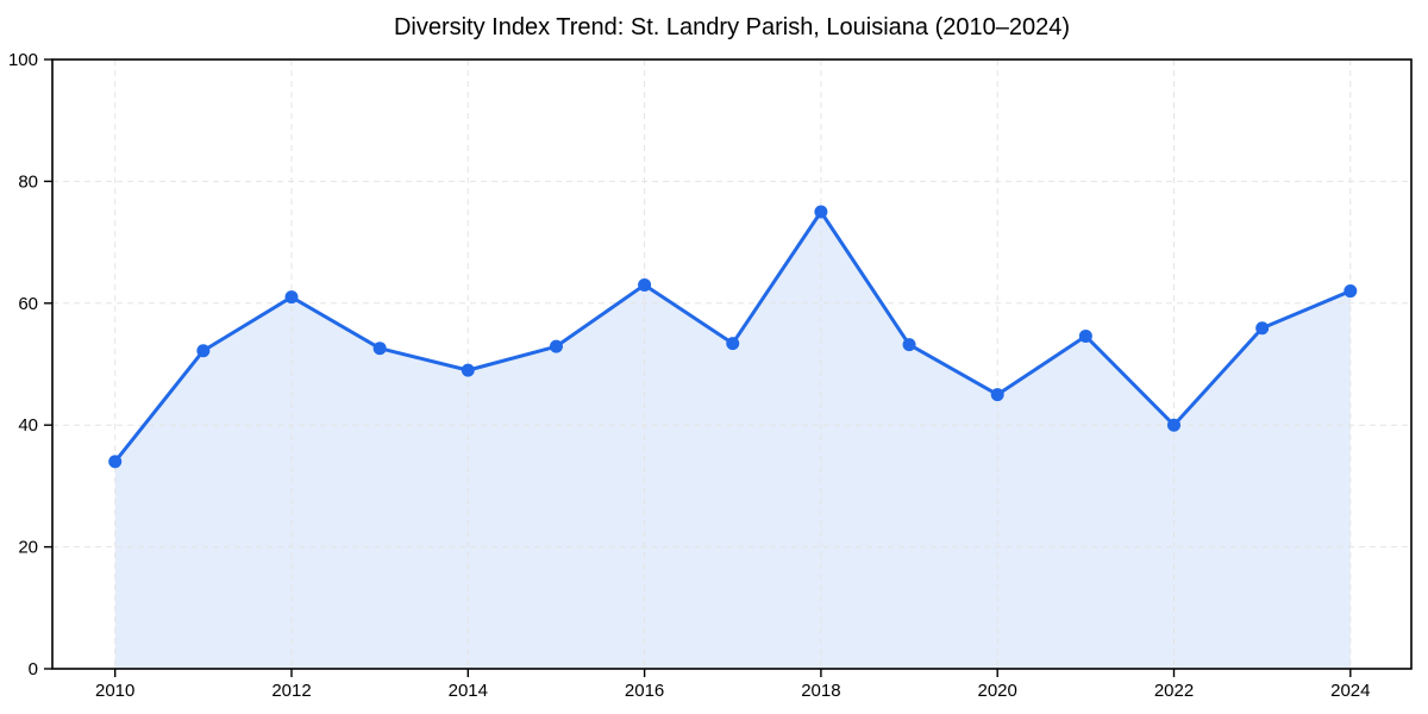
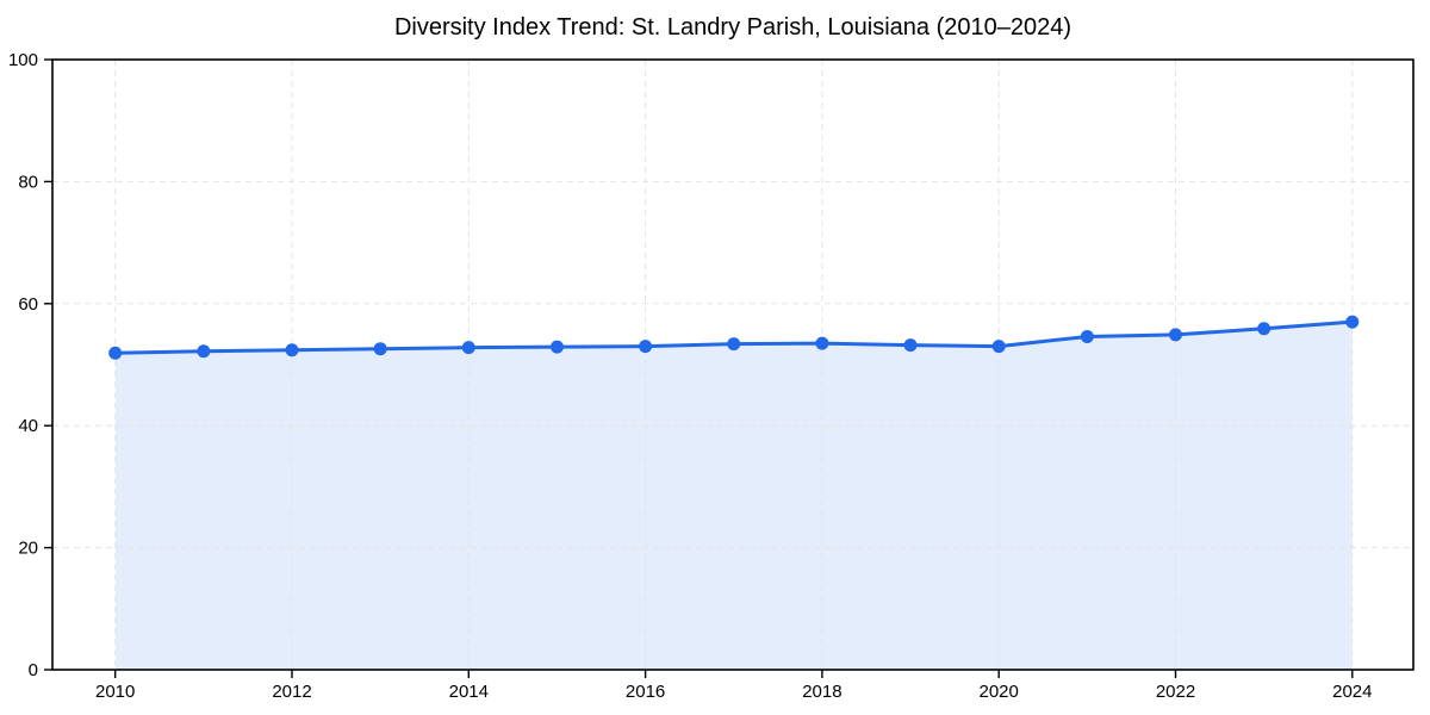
2010: 34 -> 52
2012: 61 -> 52
2014: 49 -> 53
2016: 63 -> 53
2018: 75 -> 54
2020: 45 -> 53
2022: 40 -> 55
2024: 62 -> 57
